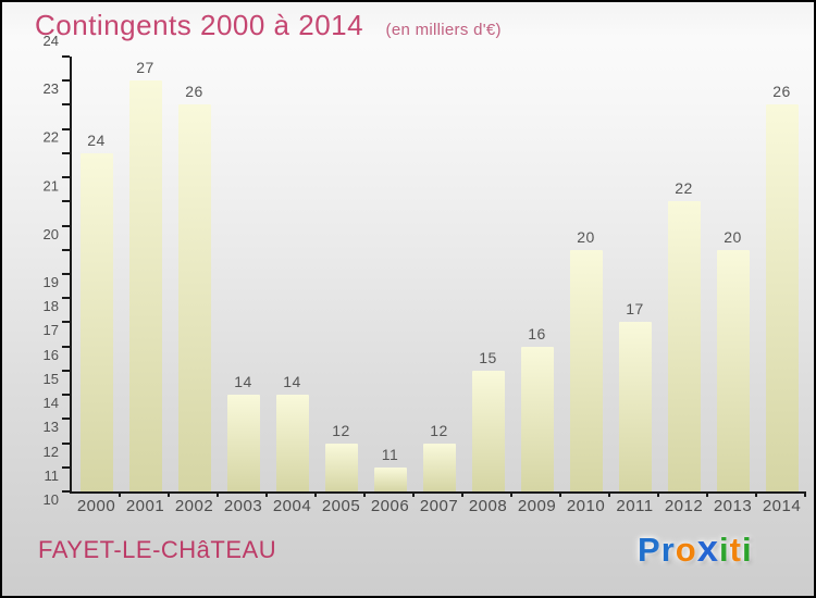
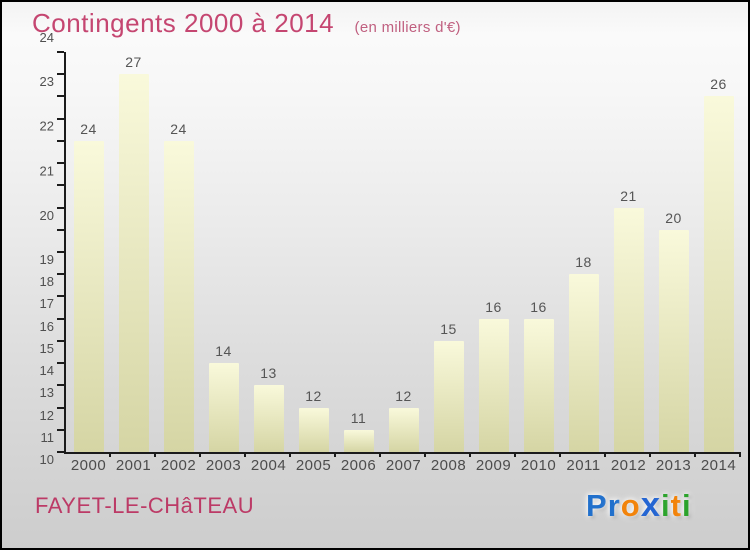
2002: 26 -> 24
2004: 14 -> 13
2010: 20 -> 16
2011: 17 -> 18
2012: 22 -> 21
